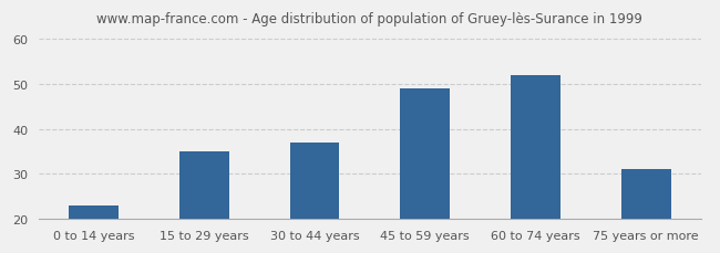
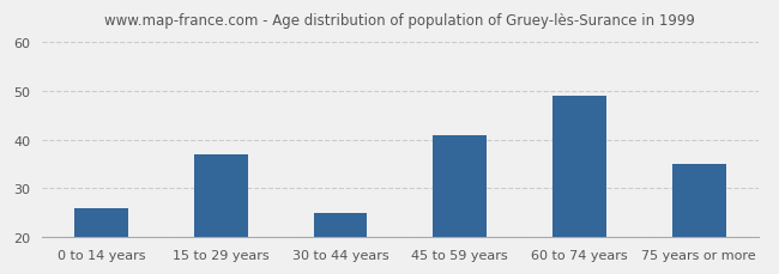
0 to 14 years: 23 -> 26
15 to 29 years: 35 -> 37
30 to 44 years: 37 -> 25
45 to 59 years: 49 -> 41
60 to 74 years: 52 -> 49
75 years or more: 31 -> 35
